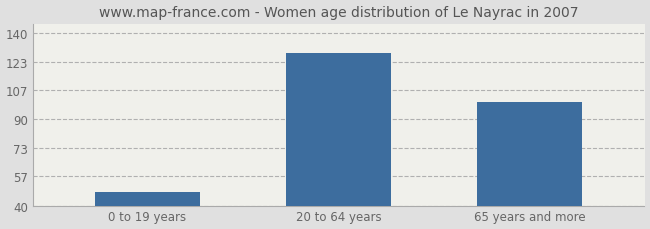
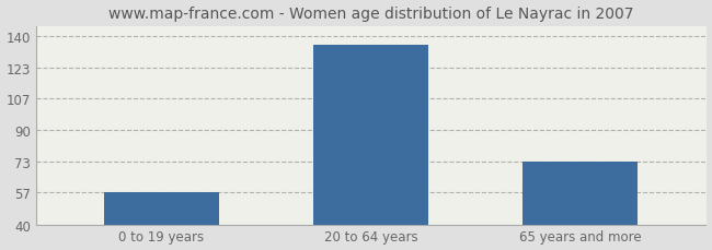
0 to 19 years: 48 -> 57
20 to 64 years: 128 -> 135
65 years and more: 100 -> 73
